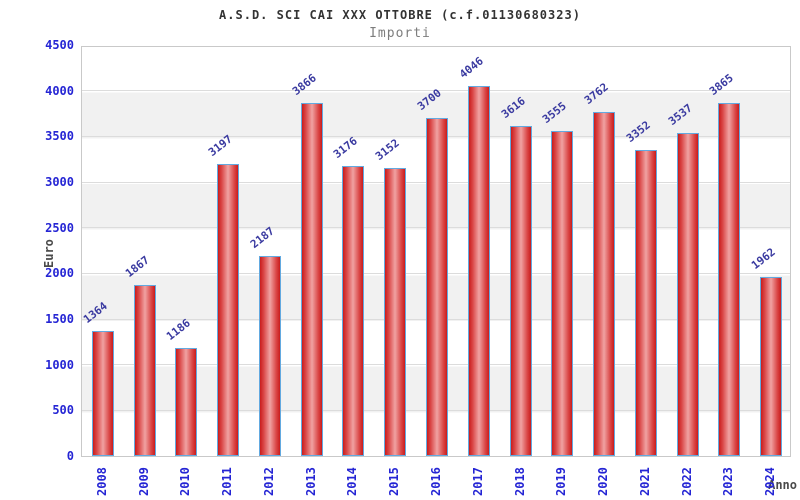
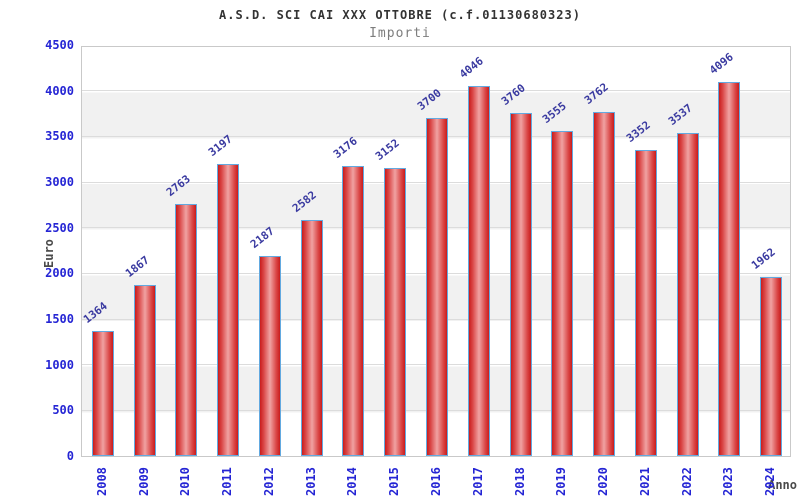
2010: 1186 -> 2763
2013: 3866 -> 2582
2018: 3616 -> 3760
2023: 3865 -> 4096
